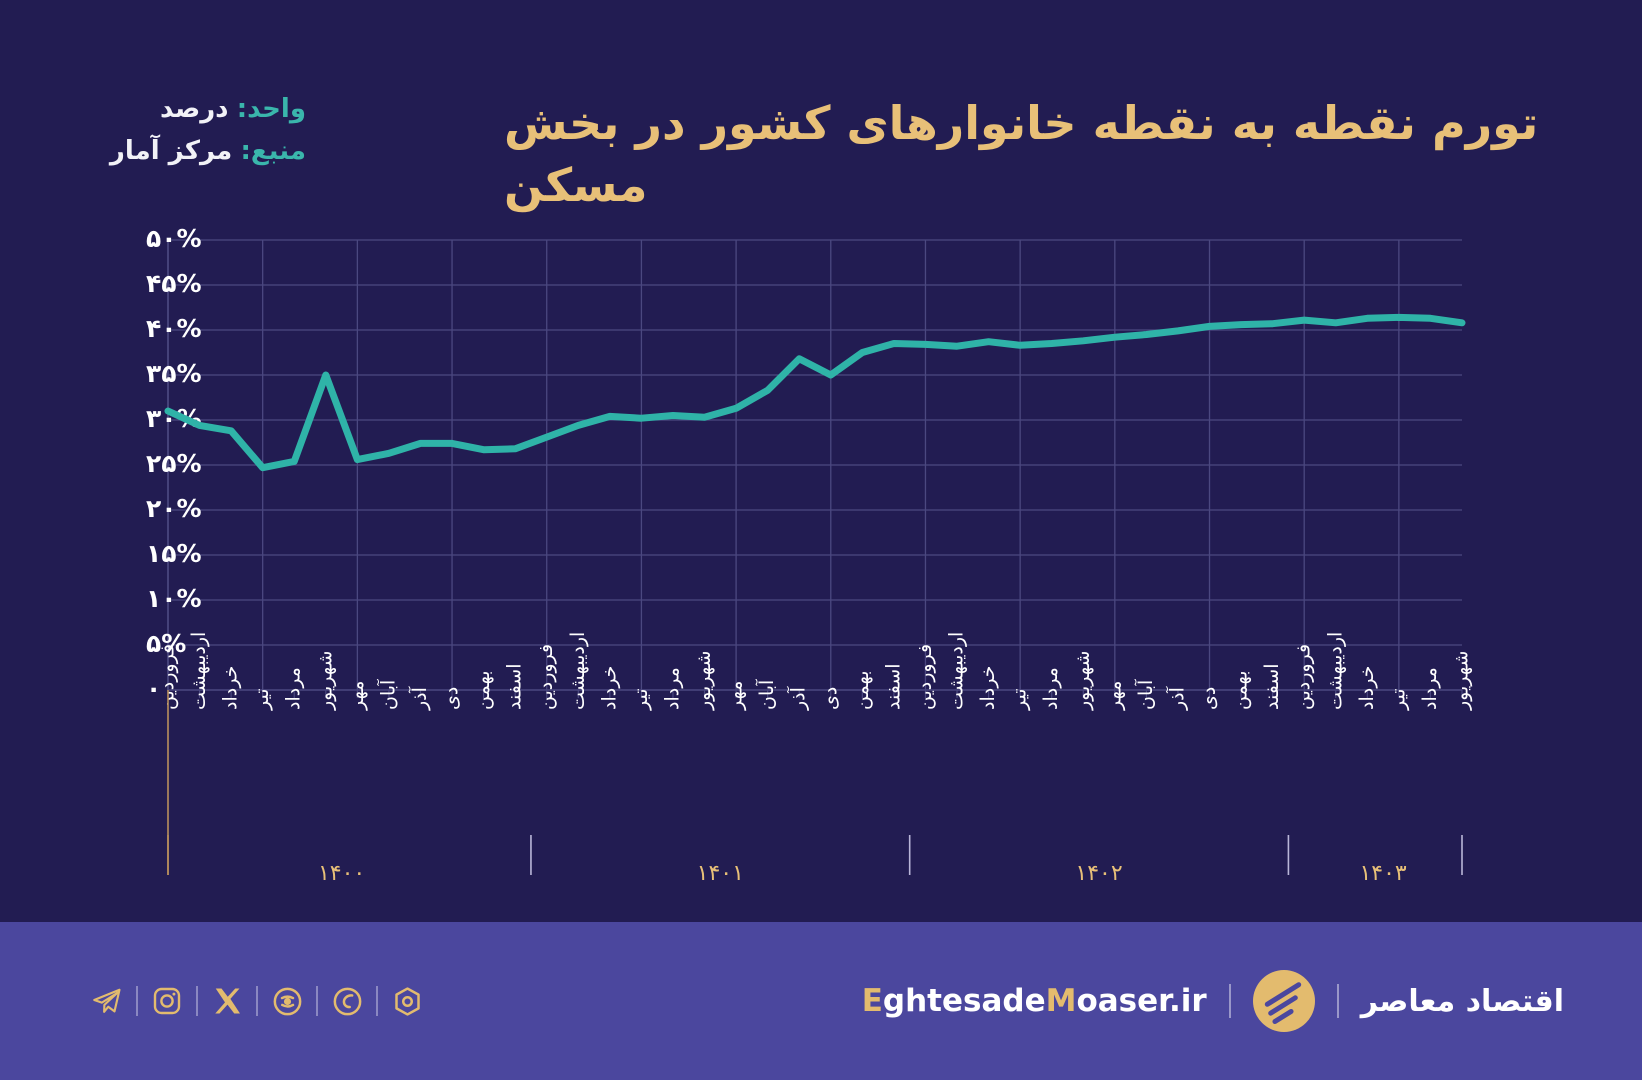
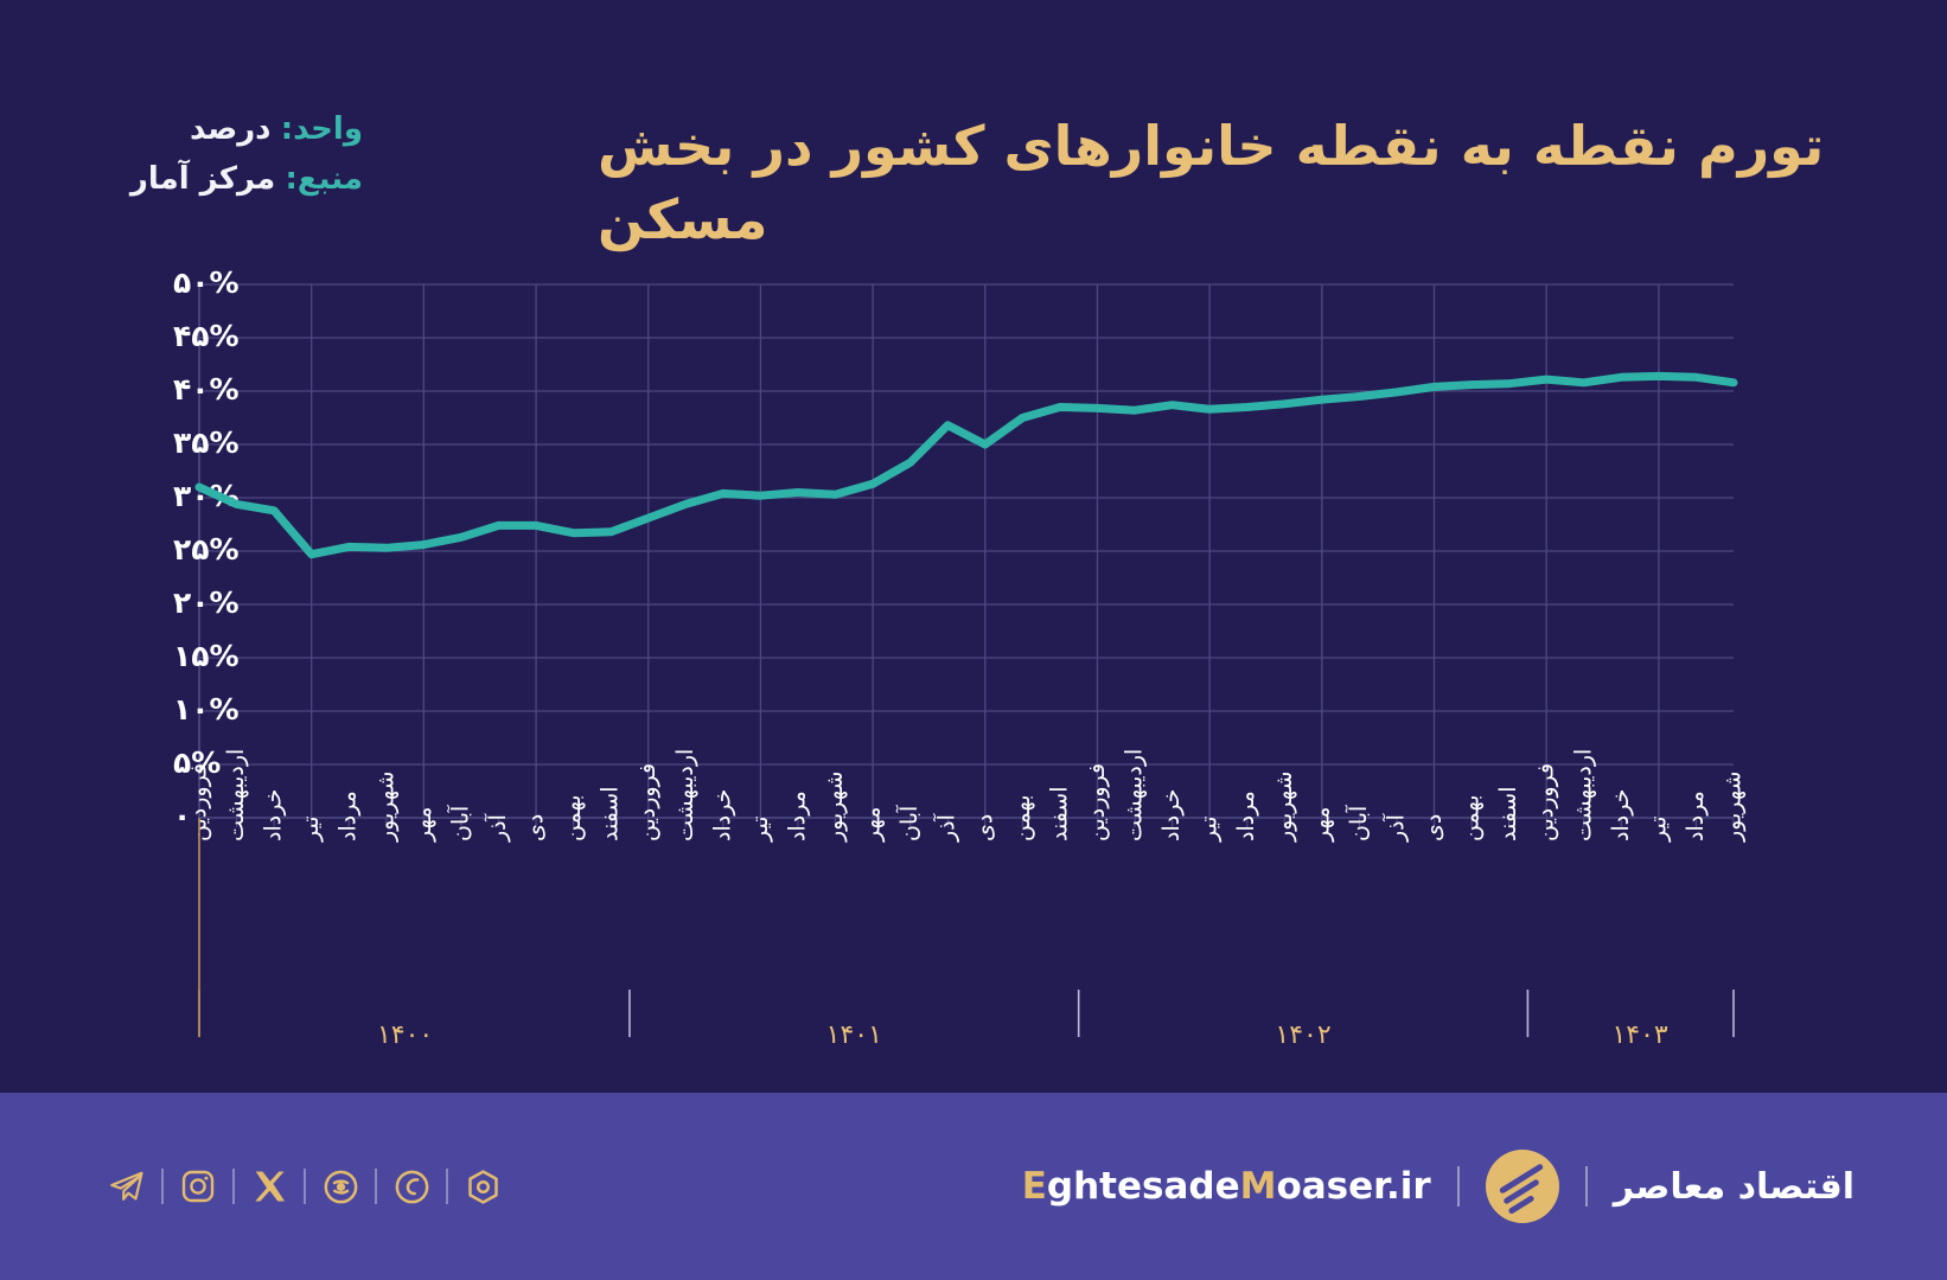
شهریور ۱۴۰۰: 35% -> 25%
